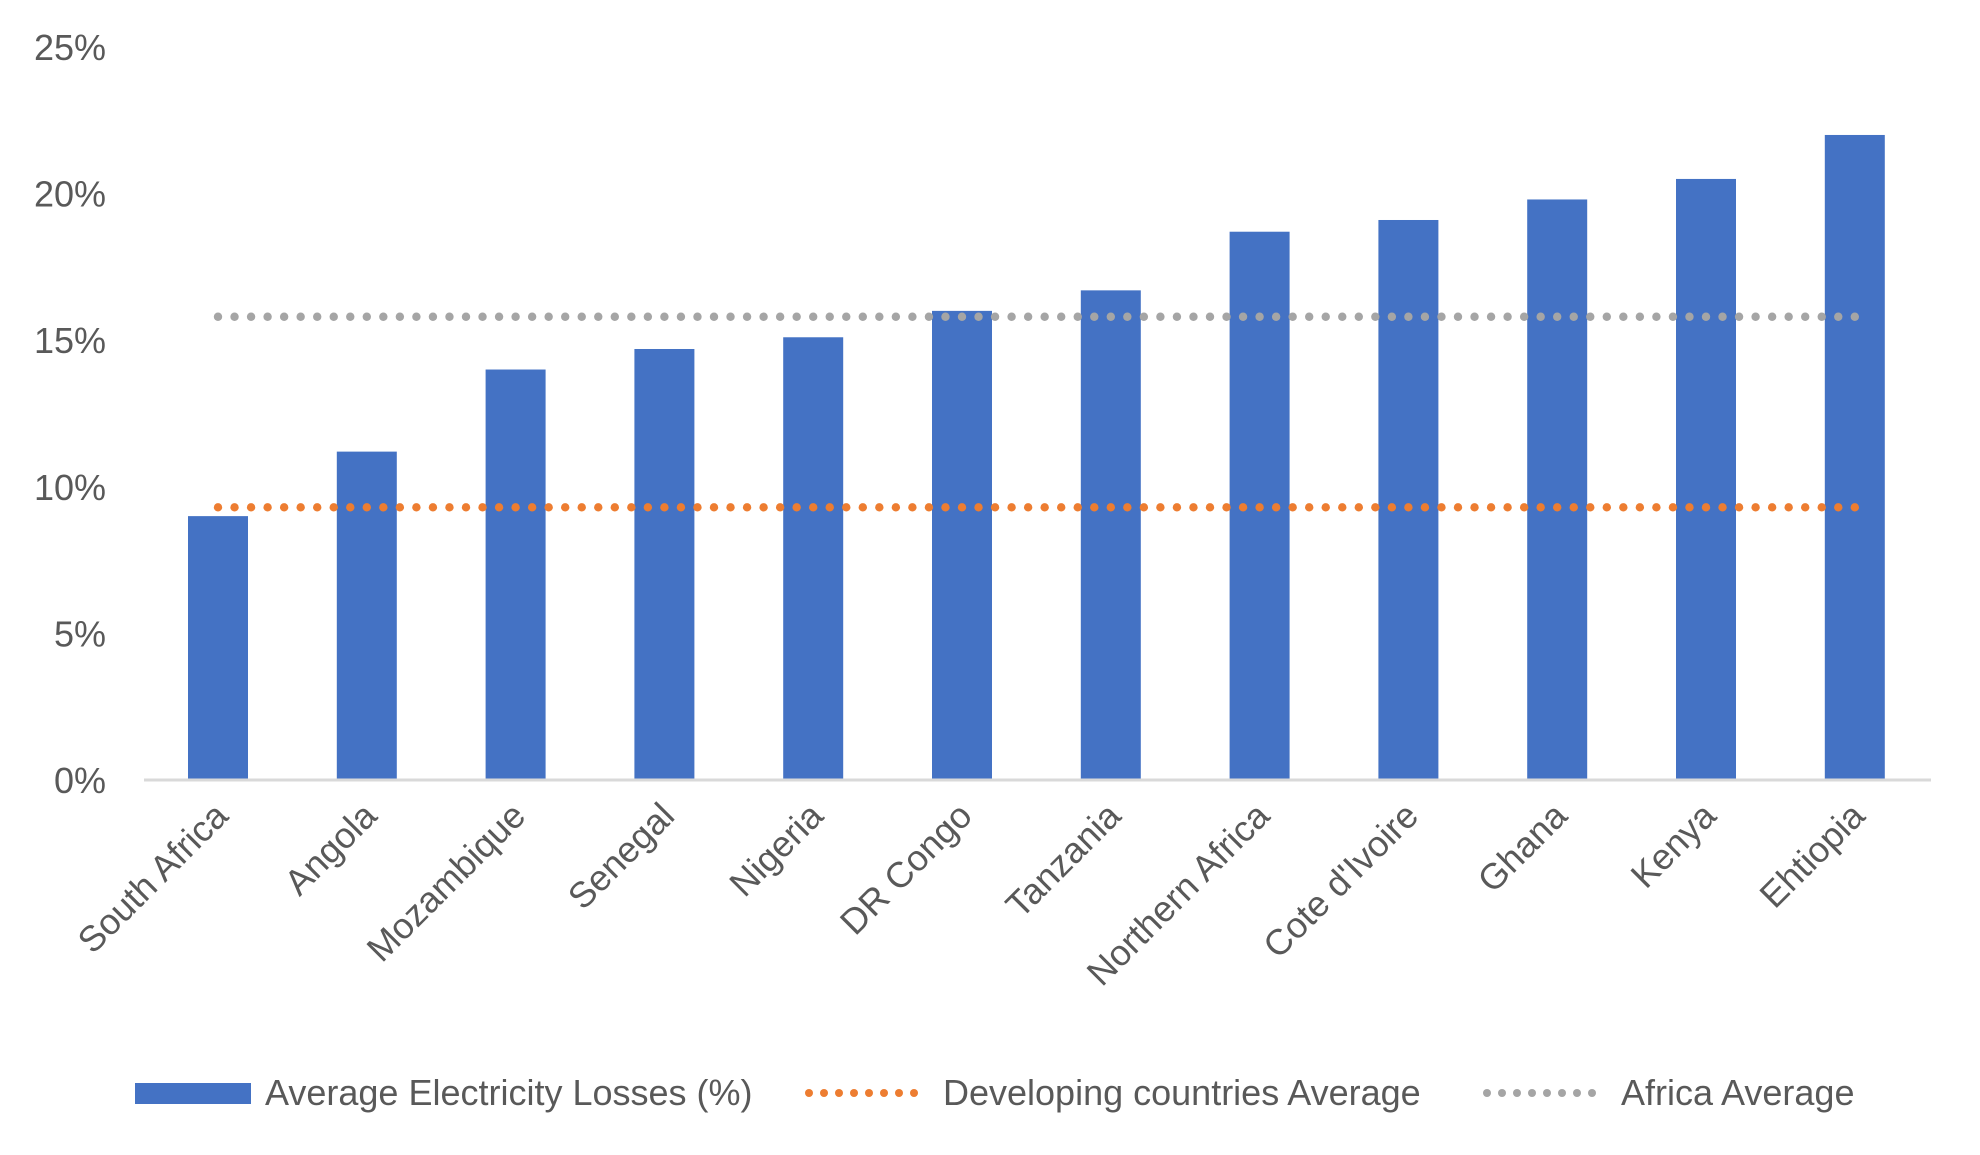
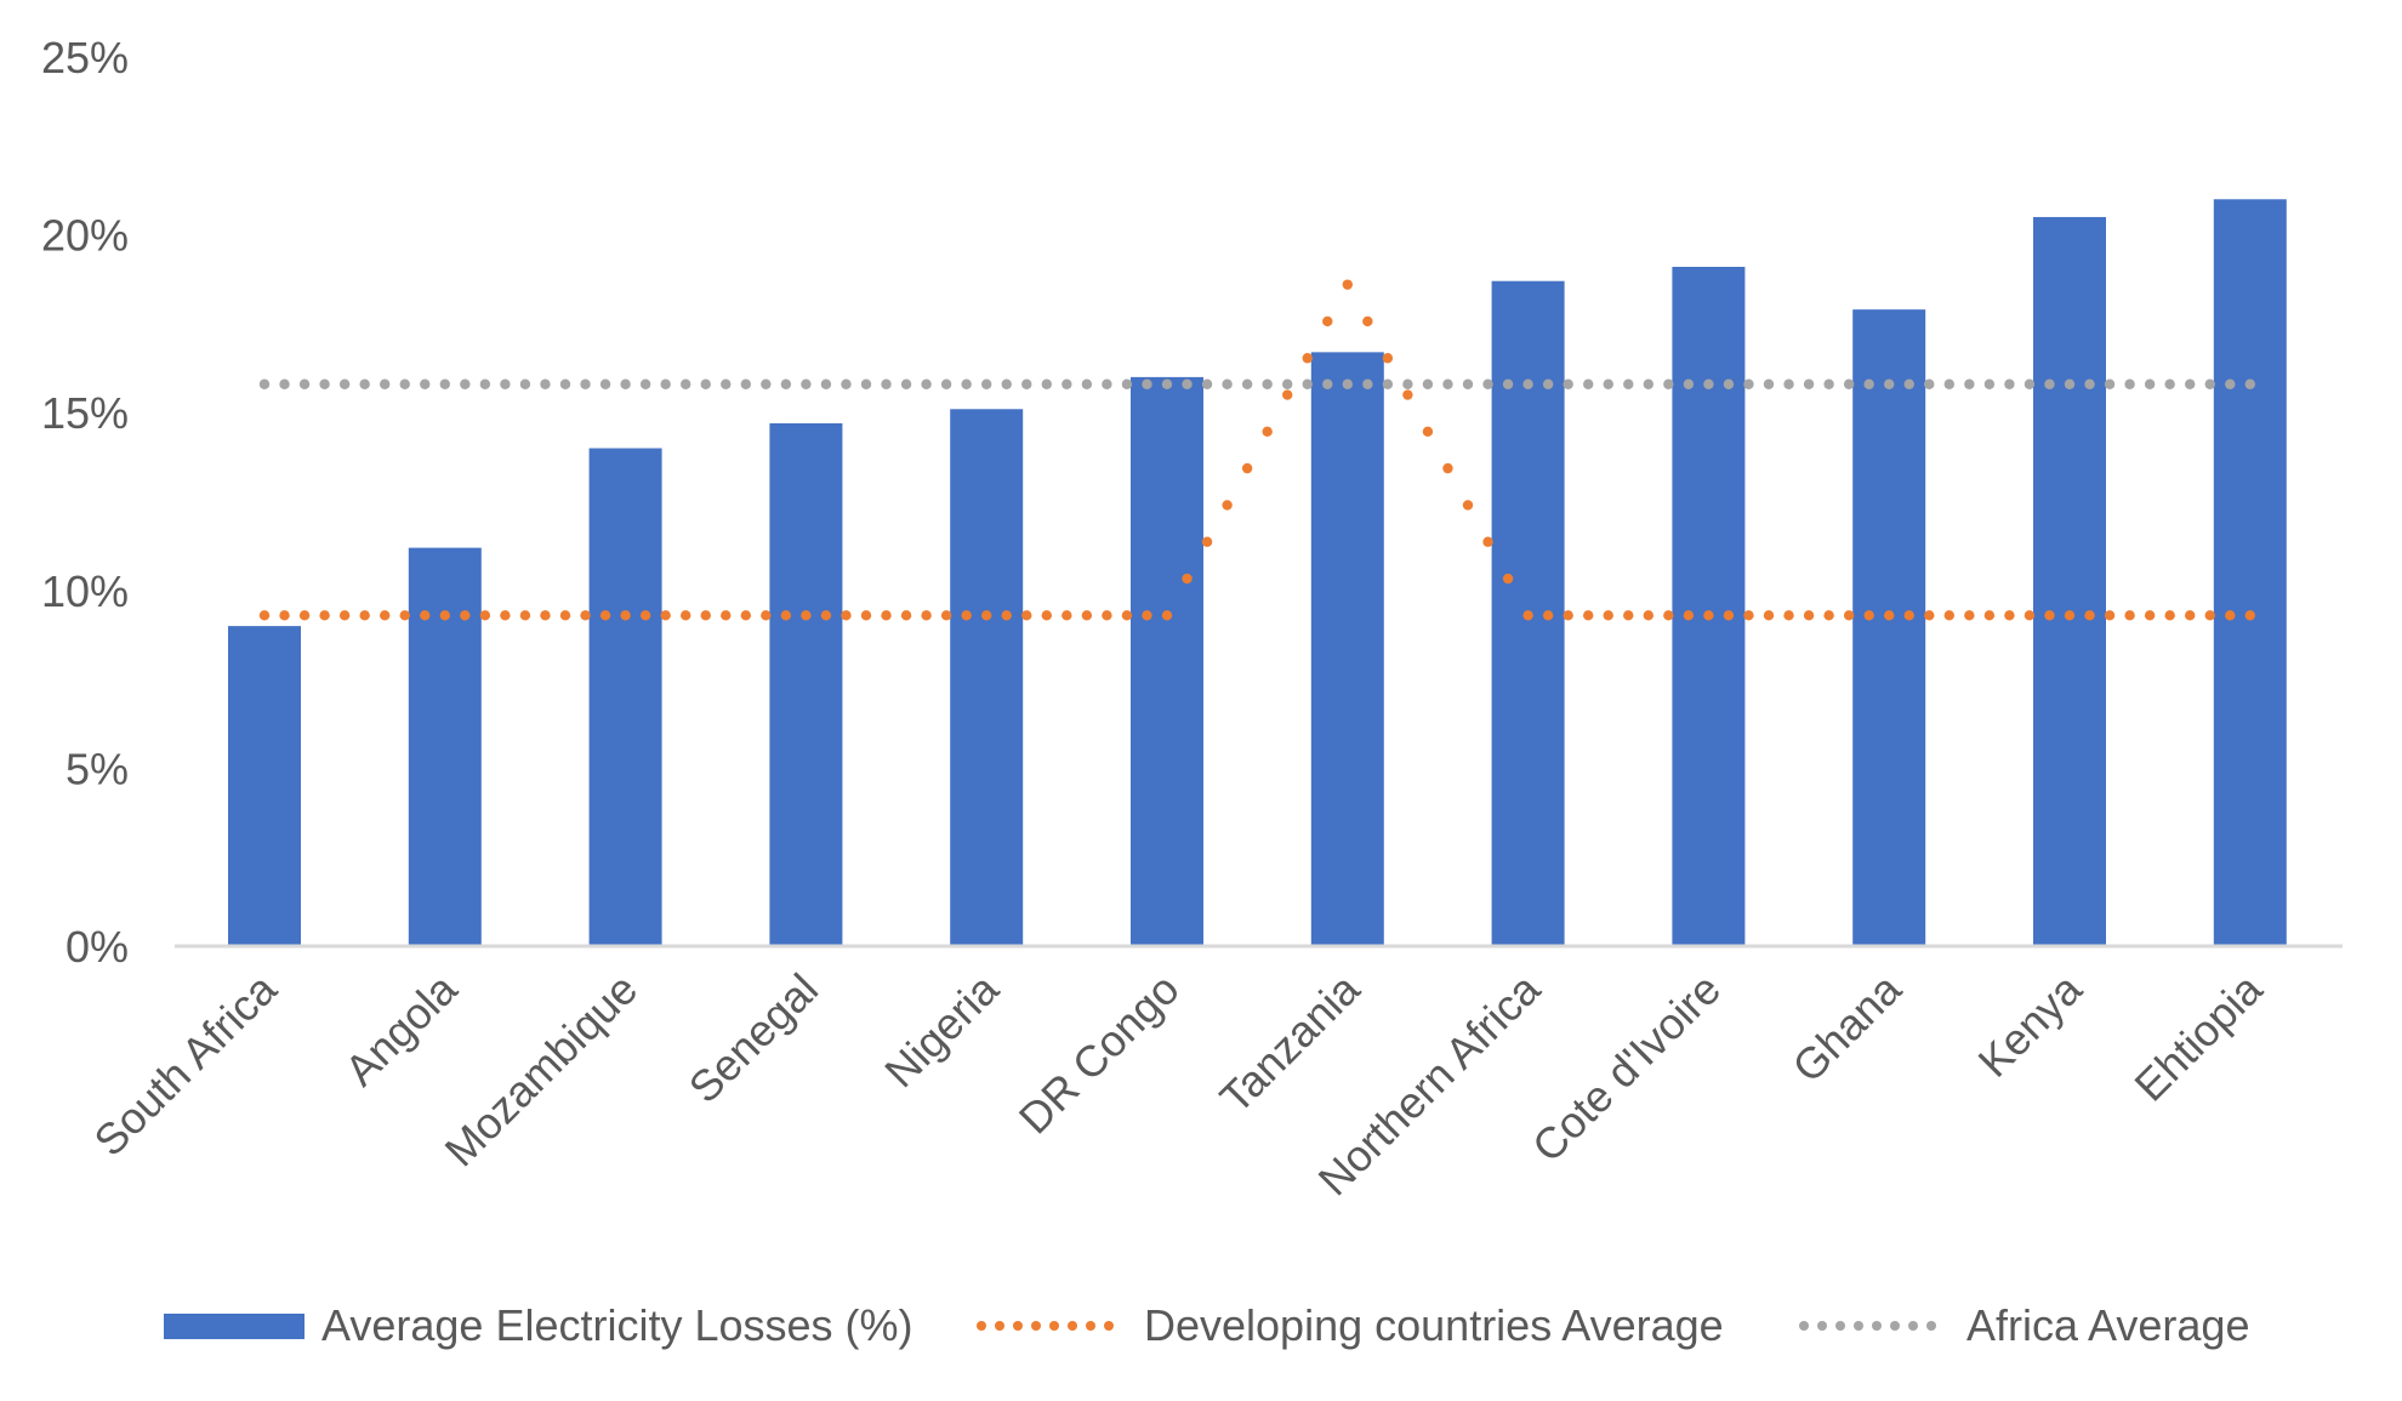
Developing countries Average/Tanzania: 9.3% -> 18.6%
Average Electricity Losses (%)/Ghana: 19.8% -> 17.9%
Average Electricity Losses (%)/Ehtiopia: 22.0% -> 21.0%
